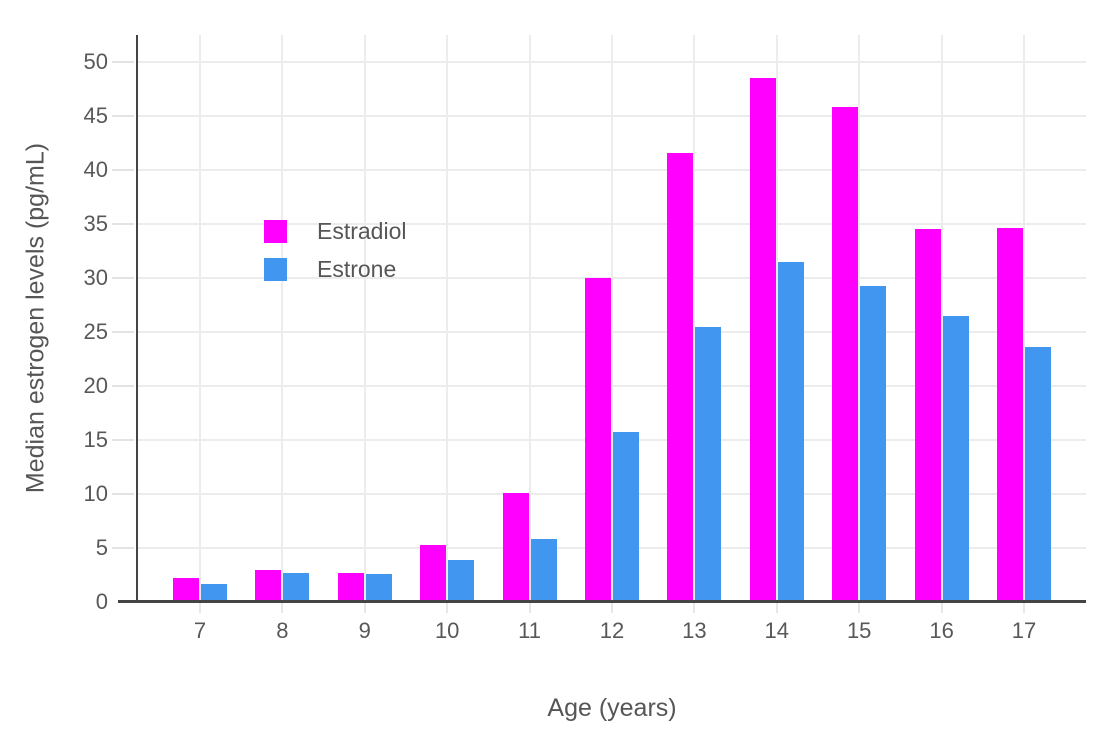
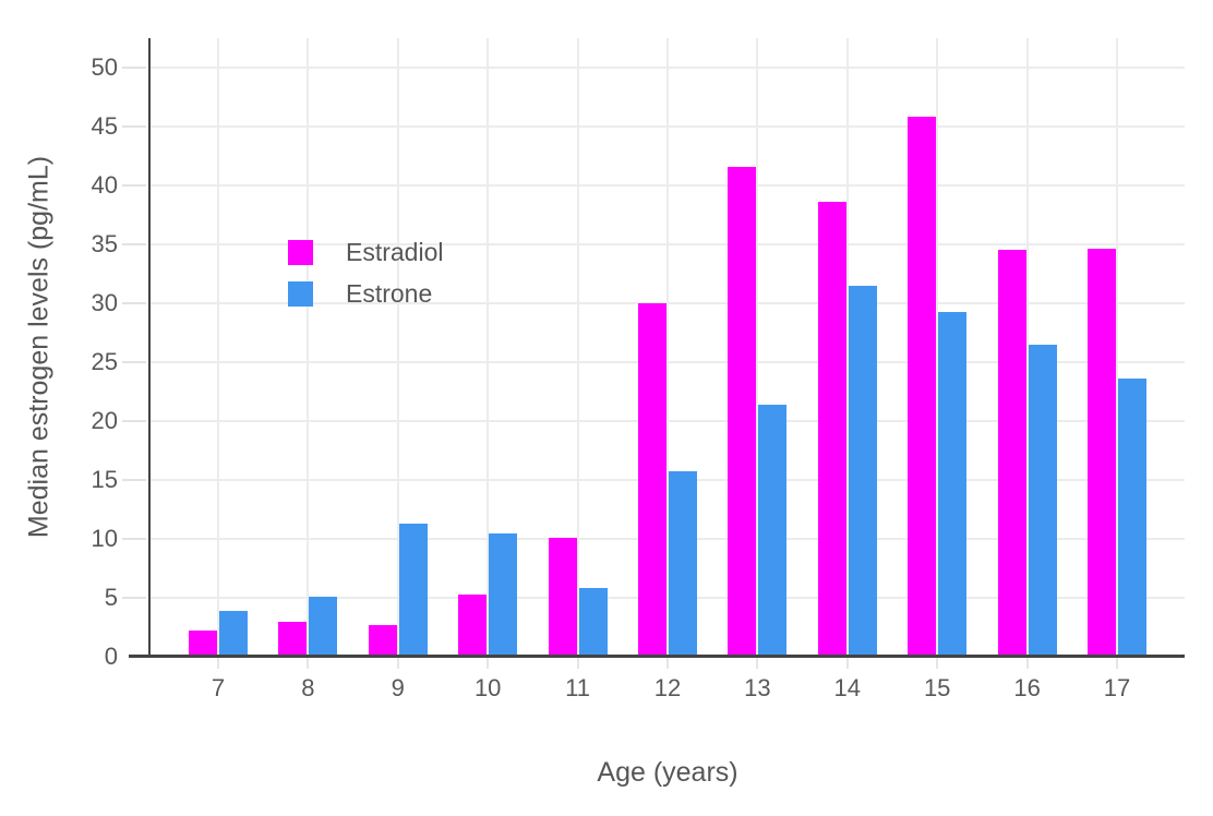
Estrone/7: 1.7 -> 3.9
Estrone/8: 2.7 -> 5.1
Estrone/9: 2.6 -> 11.3
Estrone/10: 3.9 -> 10.5
Estrone/13: 25.5 -> 21.4
Estradiol/14: 48.5 -> 38.6
